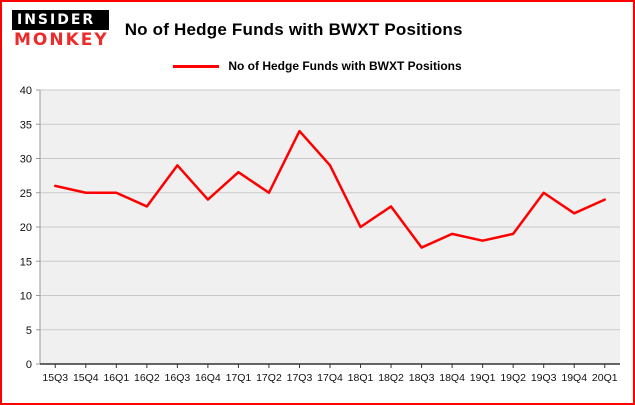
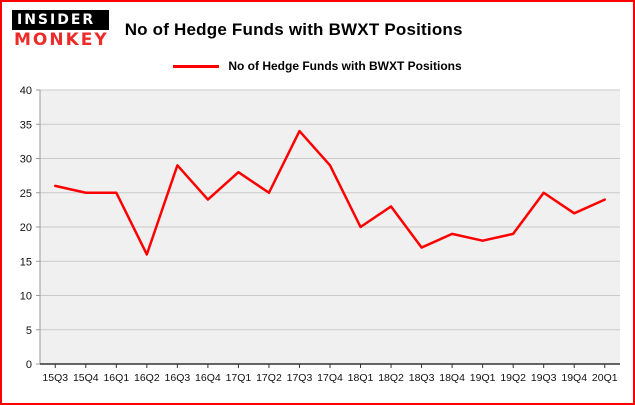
16Q2: 23 -> 16
